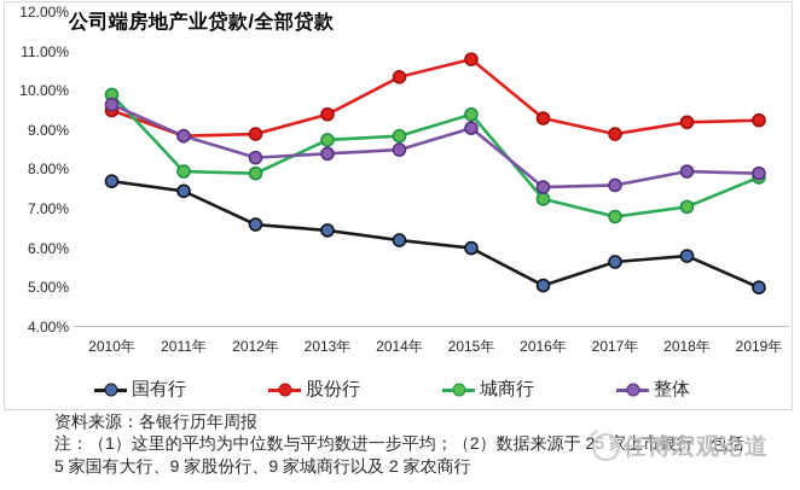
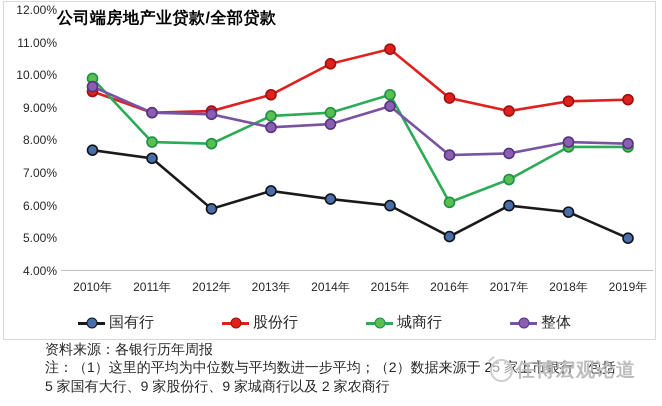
国有行/2012年: 6.6% -> 5.9%
整体/2012年: 8.3% -> 8.8%
城商行/2016年: 7.2% -> 6.1%
国有行/2017年: 5.7% -> 6.0%
城商行/2018年: 7.0% -> 7.8%
